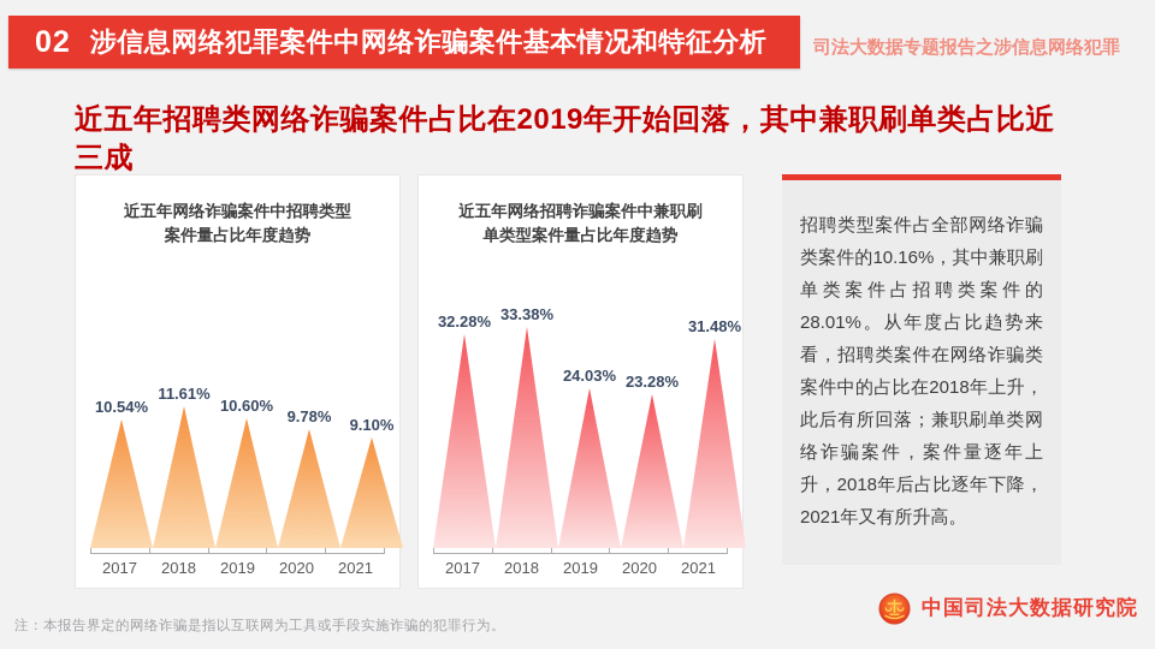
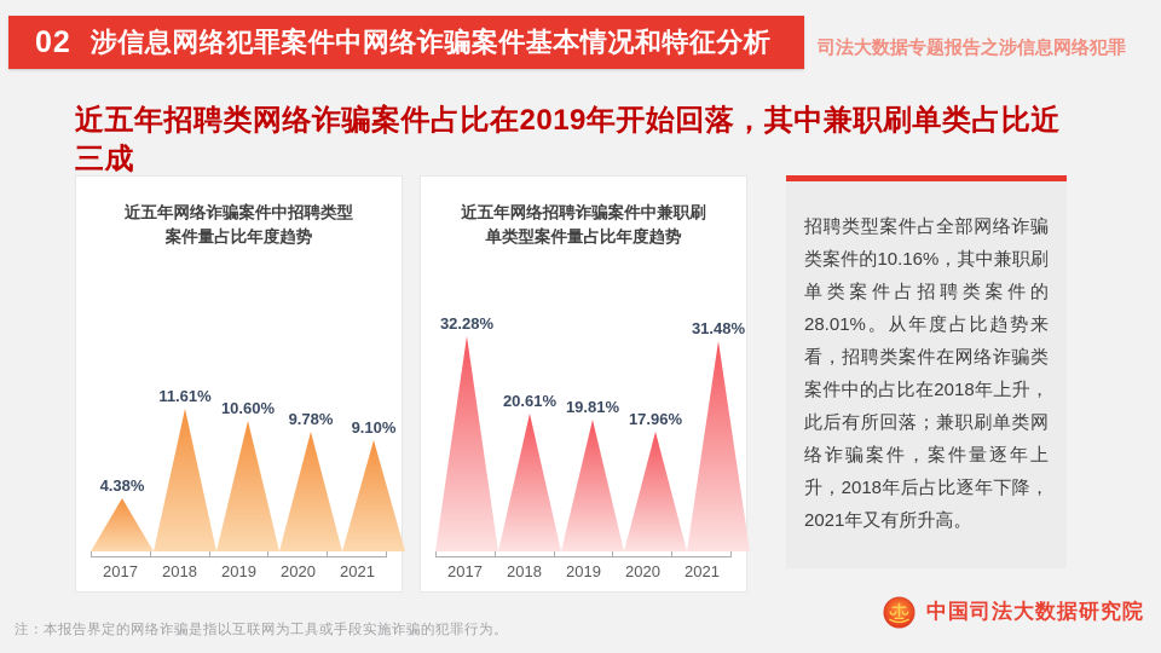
近五年网络诈骗案件中招聘类型 案件量占比年度趋势/2017: 10.54% -> 4.38%
近五年网络招聘诈骗案件中兼职刷 单类型案件量占比年度趋势/2018: 33.38% -> 20.61%
近五年网络招聘诈骗案件中兼职刷 单类型案件量占比年度趋势/2019: 24.03% -> 19.81%
近五年网络招聘诈骗案件中兼职刷 单类型案件量占比年度趋势/2020: 23.28% -> 17.96%
